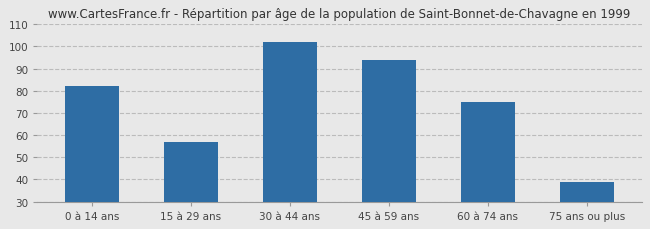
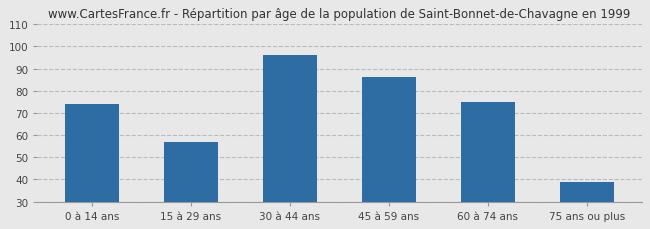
0 à 14 ans: 82 -> 74
30 à 44 ans: 102 -> 96
45 à 59 ans: 94 -> 86
